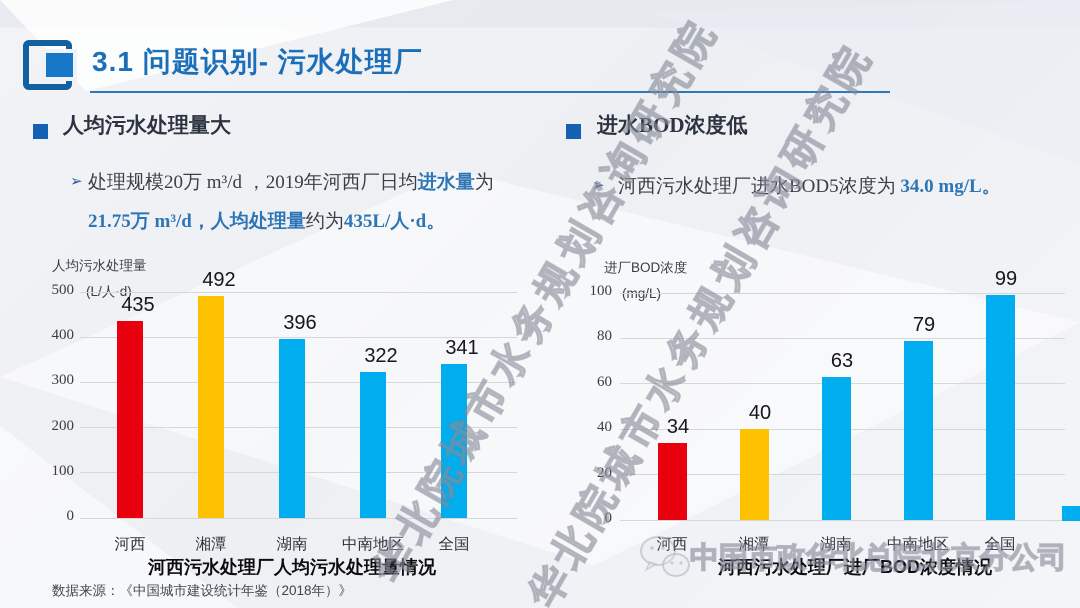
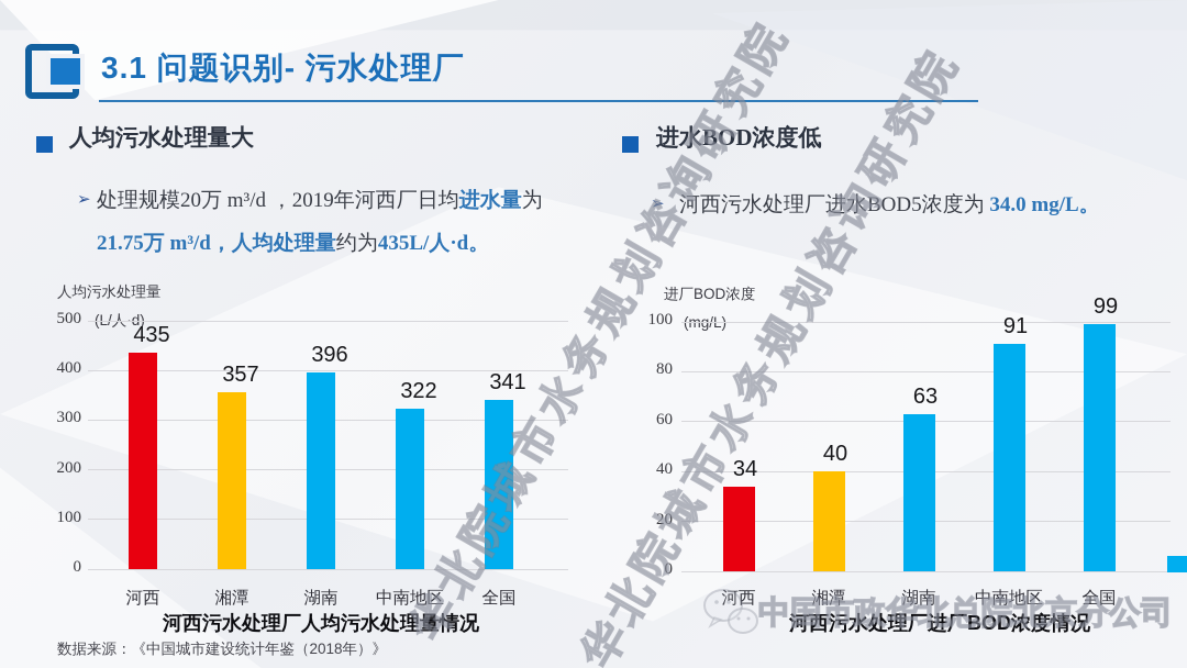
河西污水处理厂人均污水处理量情况/湘潭: 492 -> 357
河西污水处理厂进厂BOD浓度情况/中南地区: 79 -> 91
